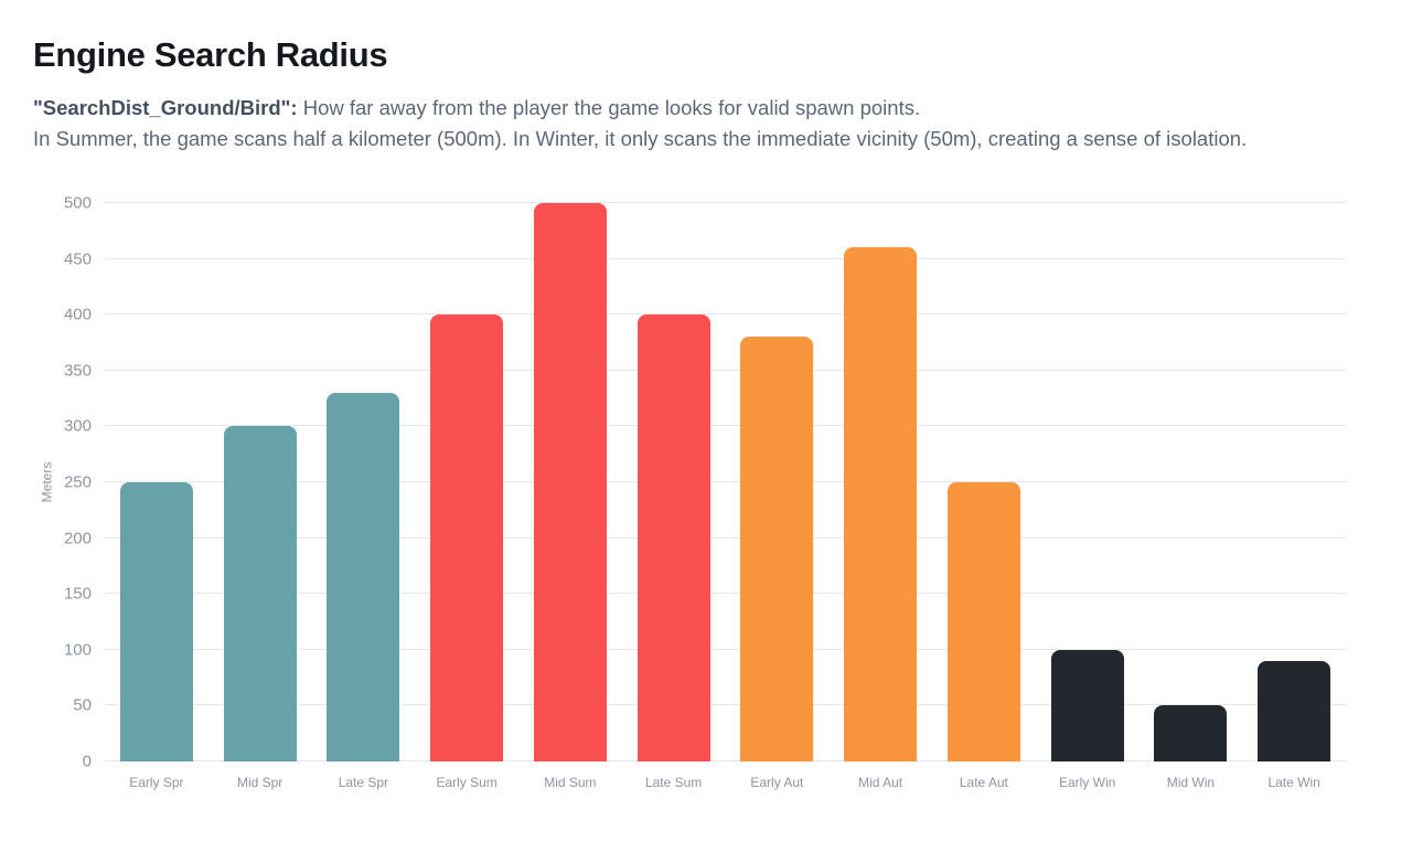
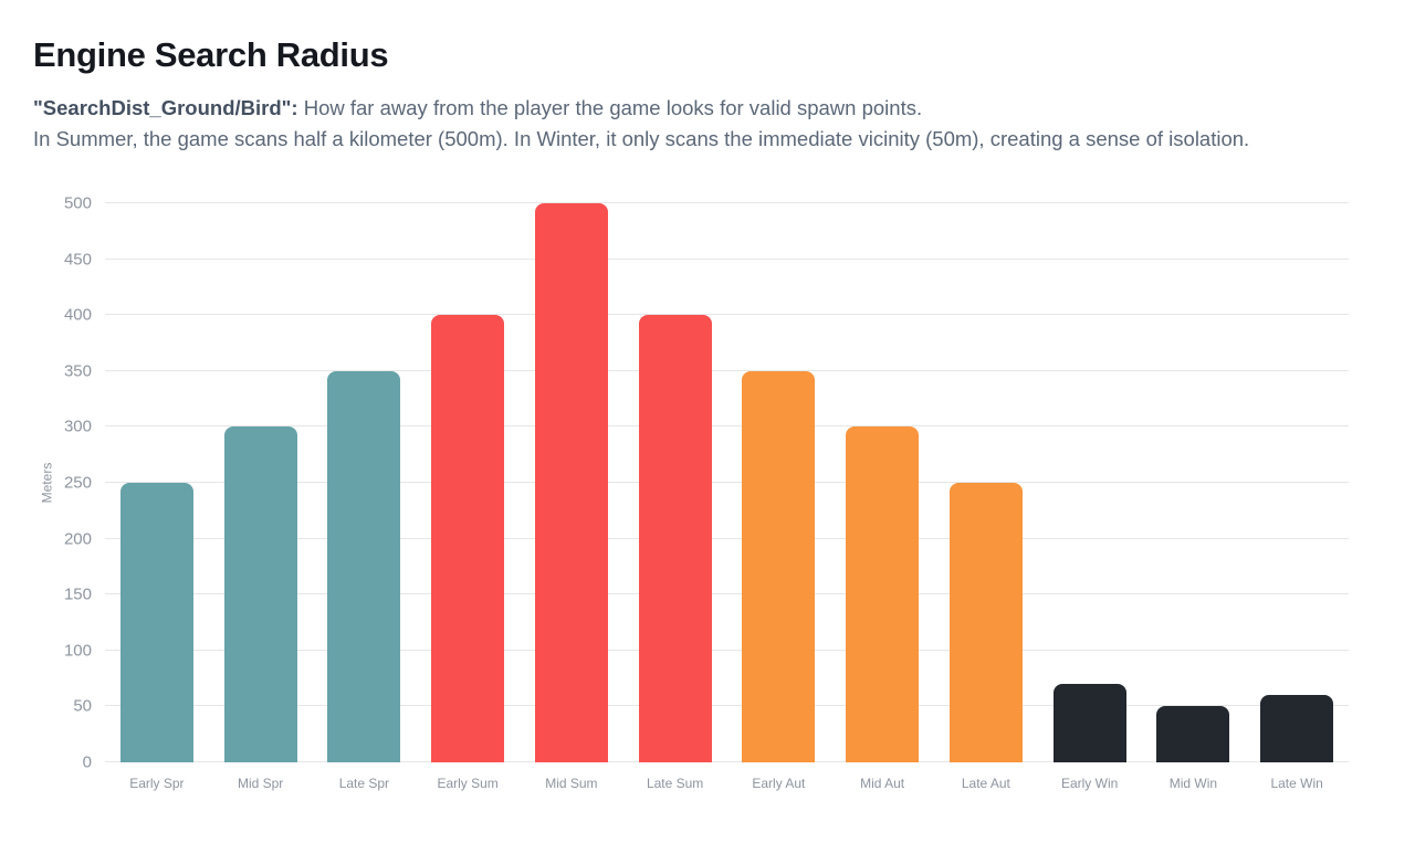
Late Spr: 330 -> 350
Early Aut: 380 -> 350
Mid Aut: 460 -> 300
Early Win: 100 -> 70
Late Win: 90 -> 60
